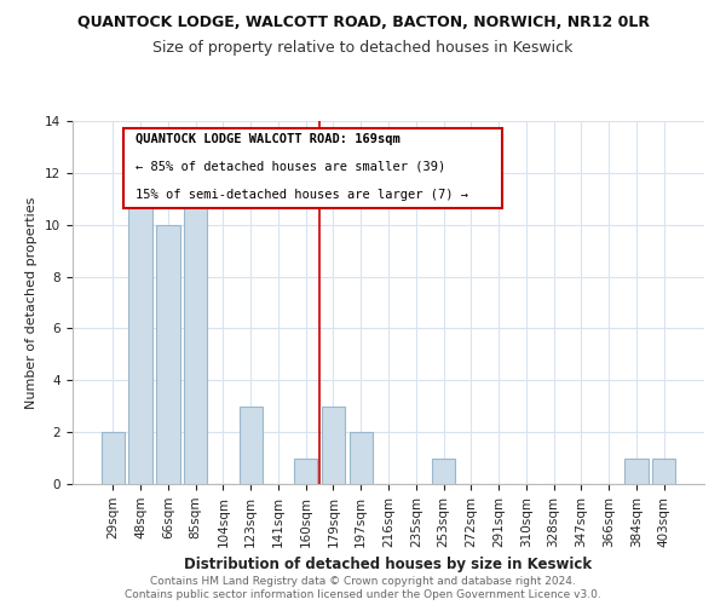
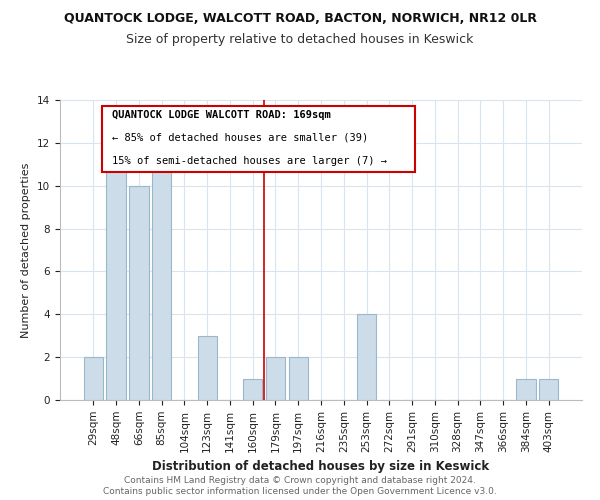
179sqm: 3 -> 2
253sqm: 1 -> 4
